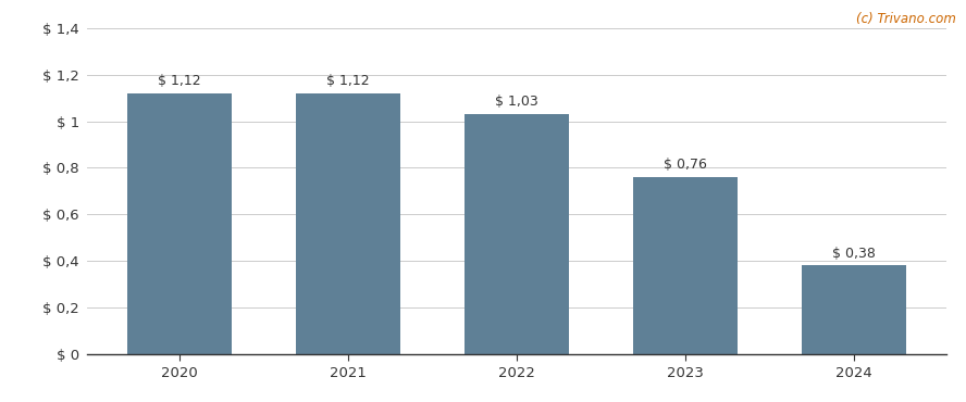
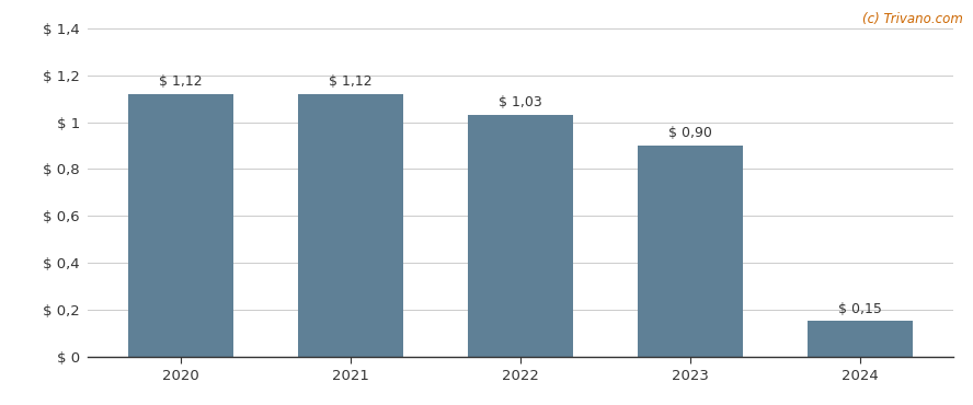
2023: 0,76 -> 0,90
2024: 0,38 -> 0,15
